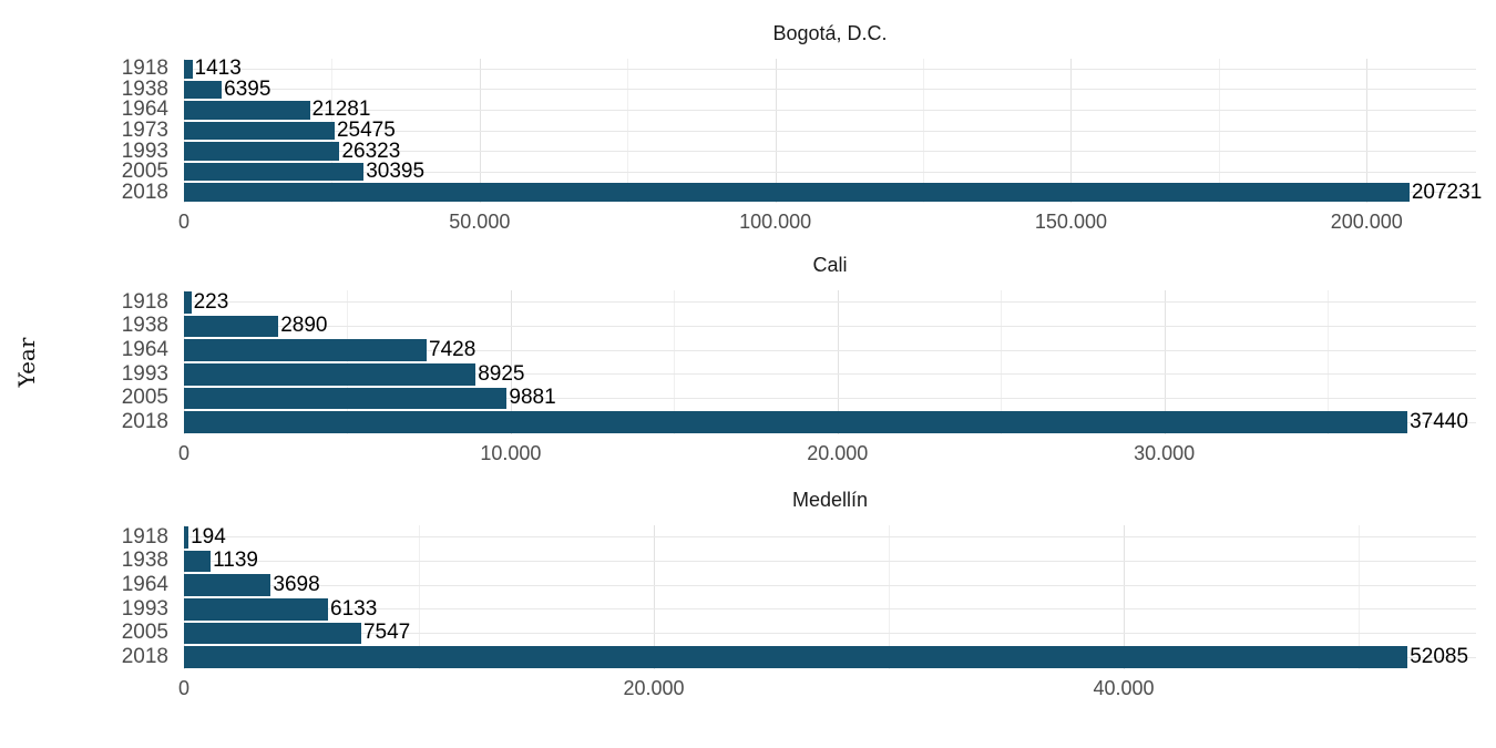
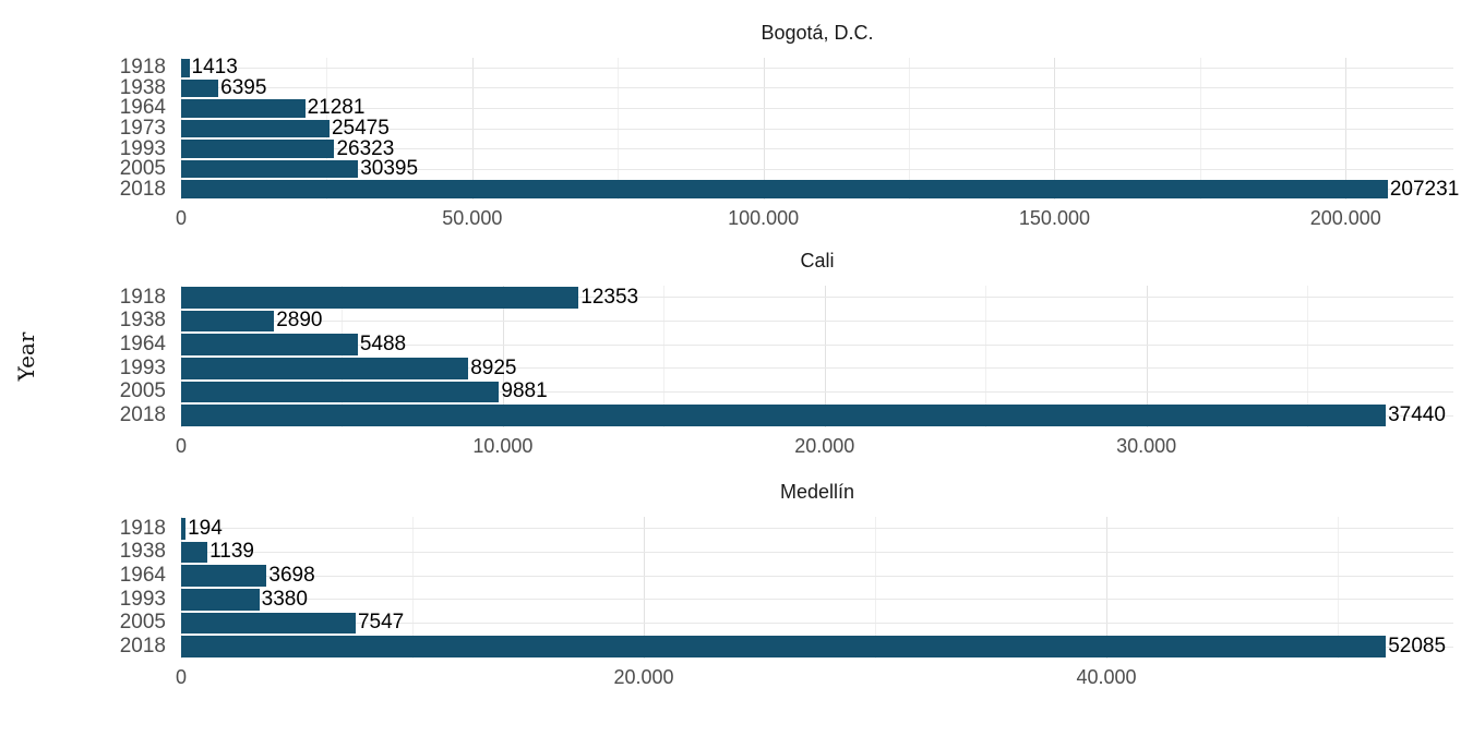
Cali/1918: 223 -> 12353
Cali/1964: 7428 -> 5488
Medellín/1993: 6133 -> 3380
